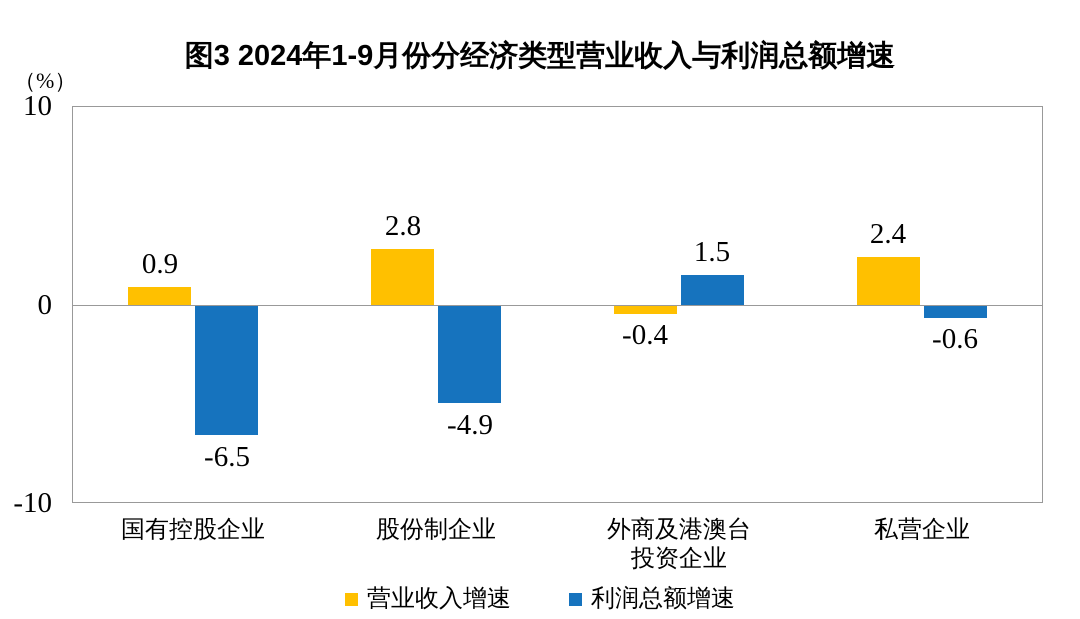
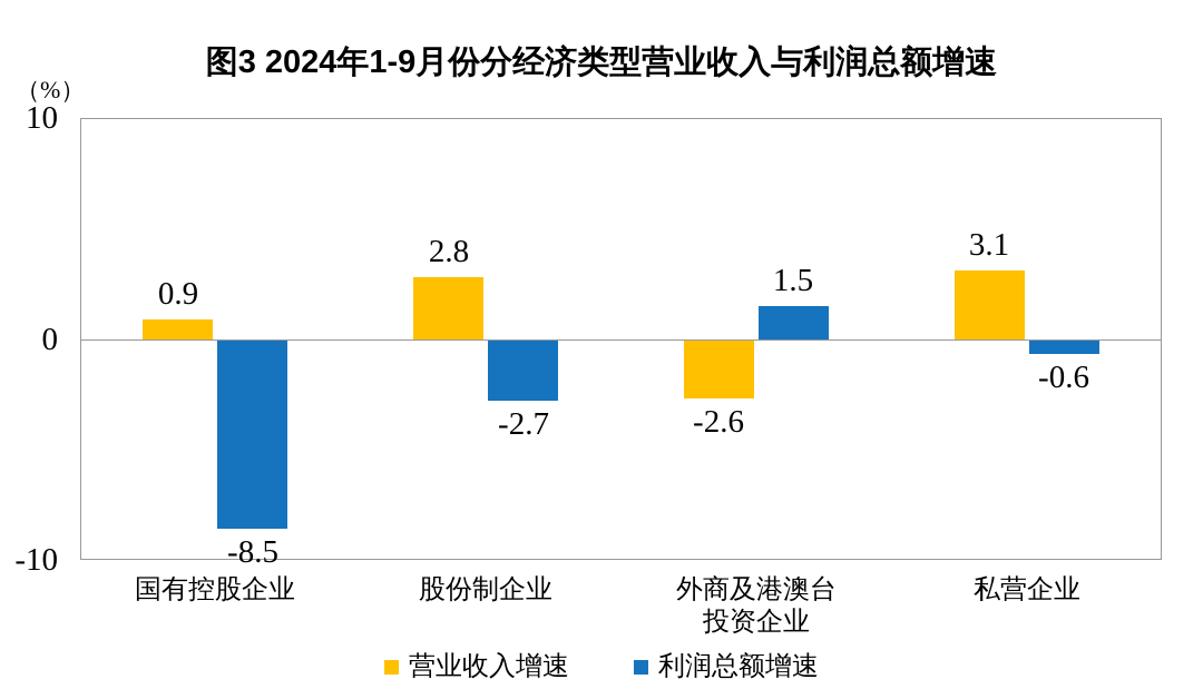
利润总额增速/国有控股企业: -6.5 -> -8.5
利润总额增速/股份制企业: -4.9 -> -2.7
营业收入增速/外商及港澳台投资企业: -0.4 -> -2.6
营业收入增速/私营企业: 2.4 -> 3.1
